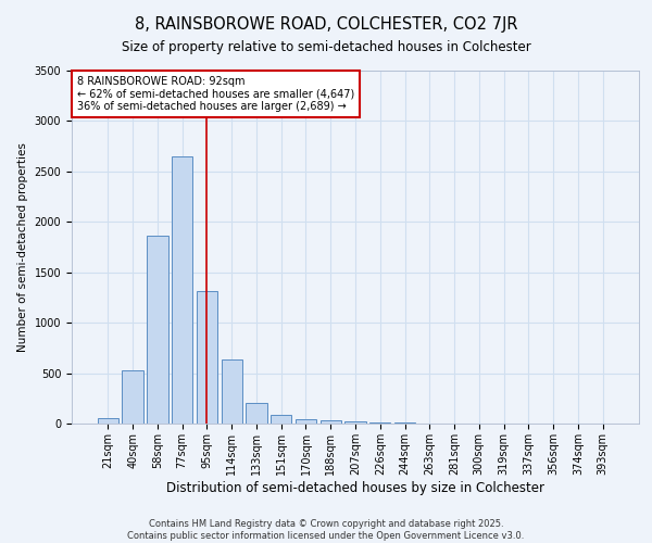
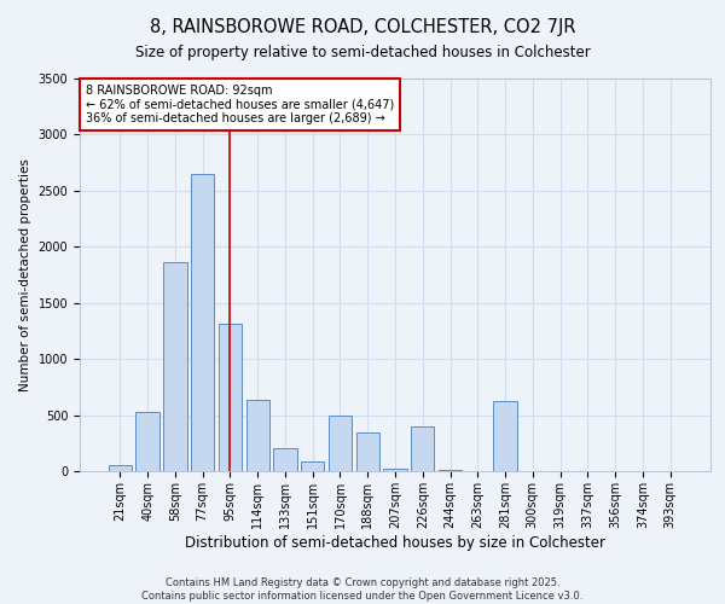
170sqm: 40 -> 500
188sqm: 30 -> 340
226sqm: 10 -> 400
281sqm: 0 -> 620
